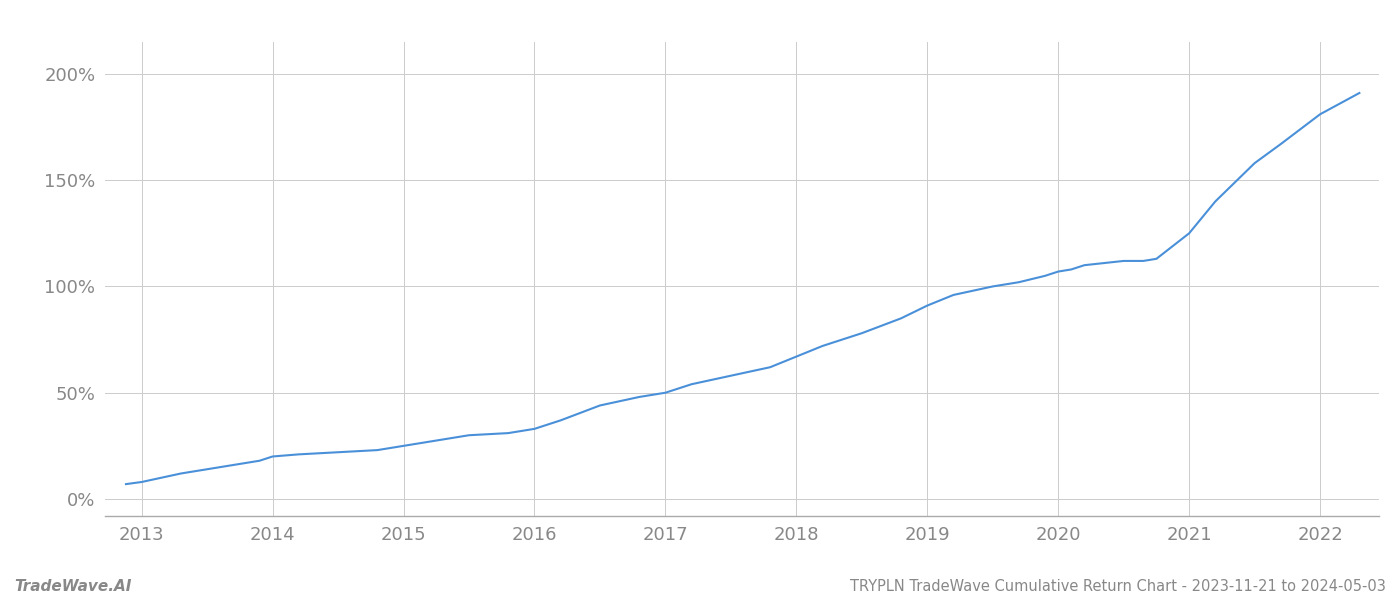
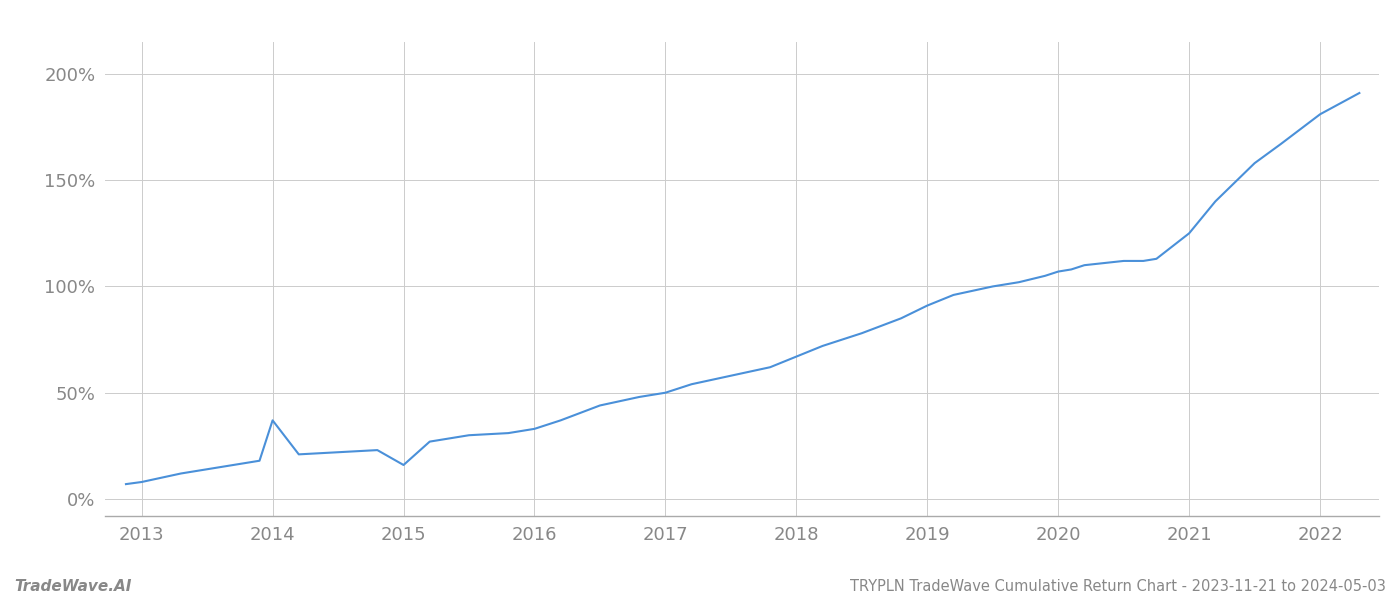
2014: 20% -> 37%
2015: 25% -> 16%
